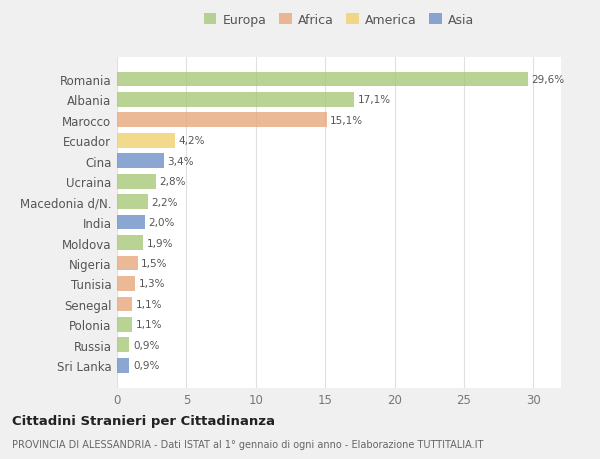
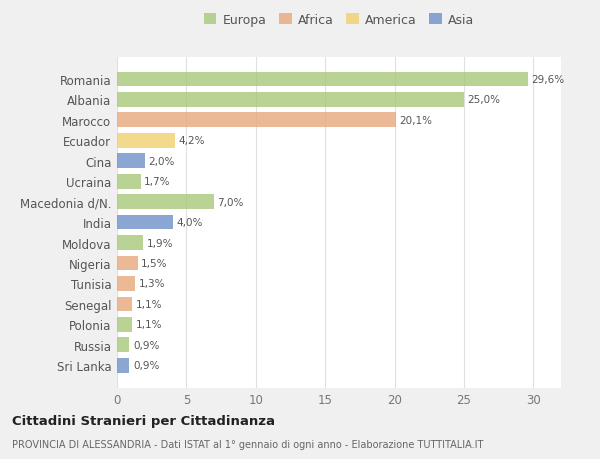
Albania: 17,1% -> 25,0%
Marocco: 15,1% -> 20,1%
Cina: 3,4% -> 2,0%
Ucraina: 2,8% -> 1,7%
Macedonia d/N.: 2,2% -> 7,0%
India: 2,0% -> 4,0%
